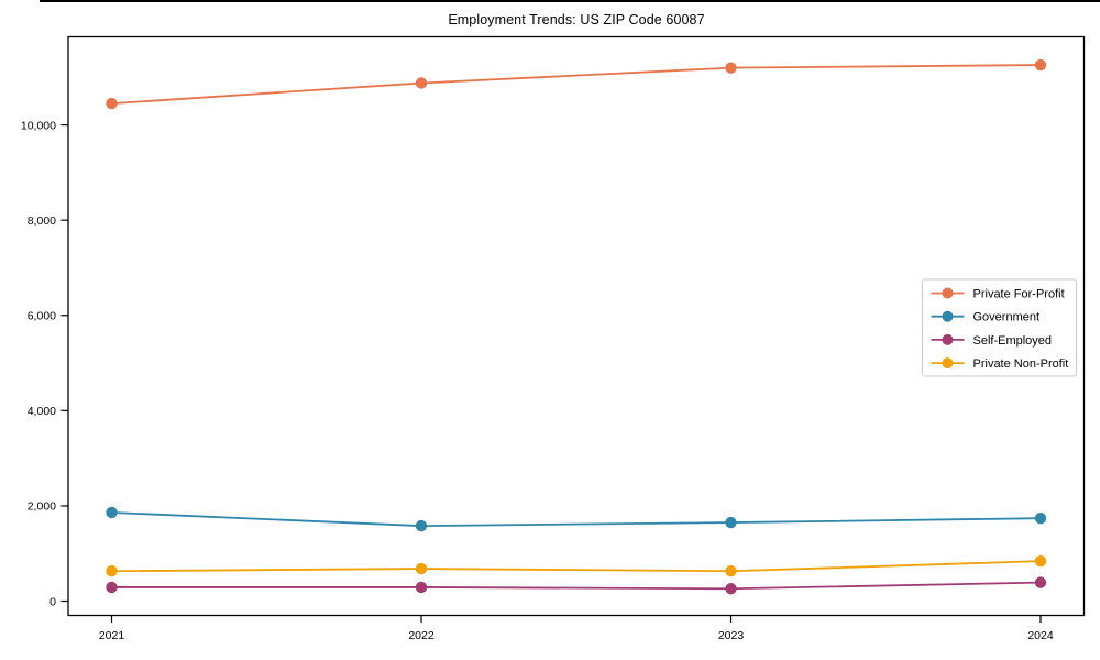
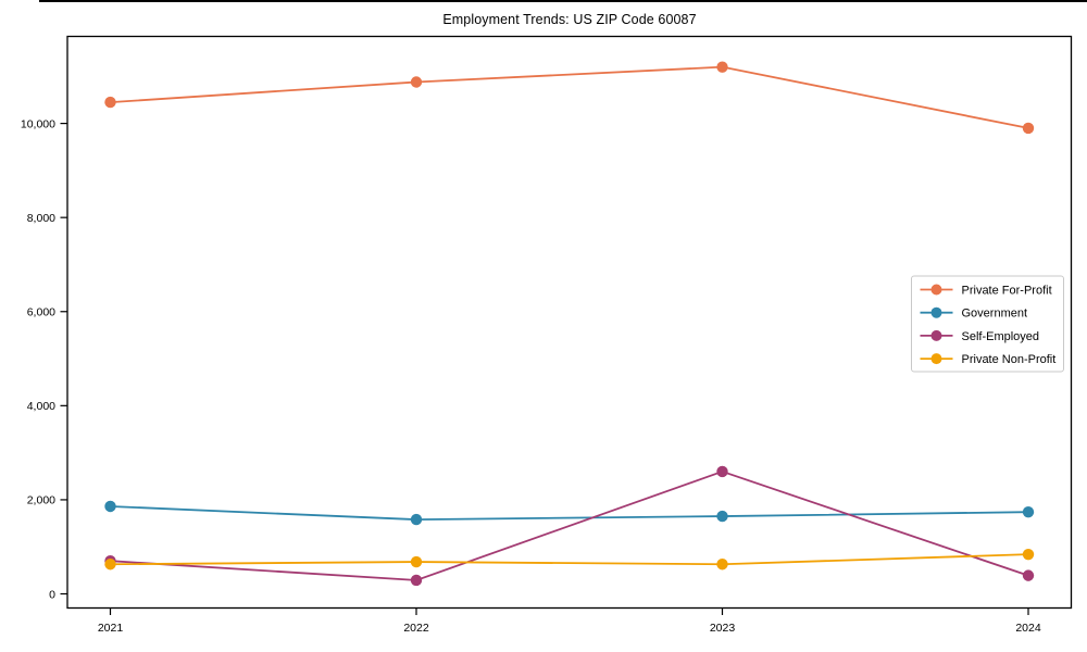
Self-Employed/2021: 300 -> 700
Self-Employed/2023: 300 -> 2600
Private For-Profit/2024: 11300 -> 9900
